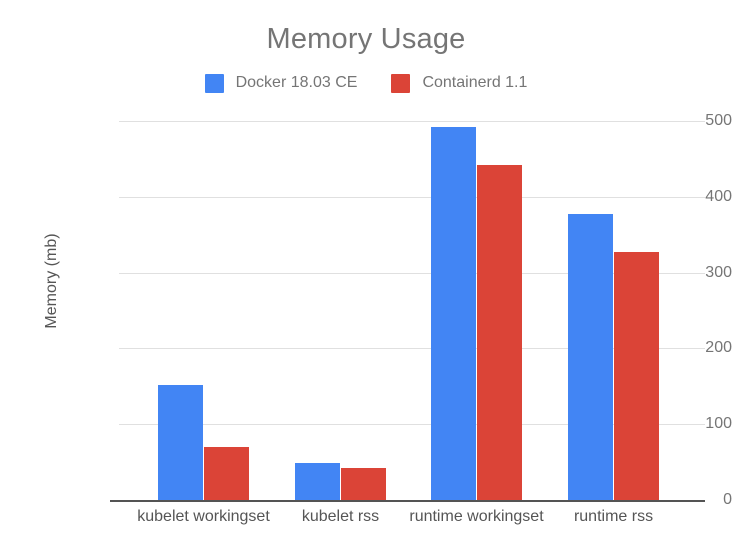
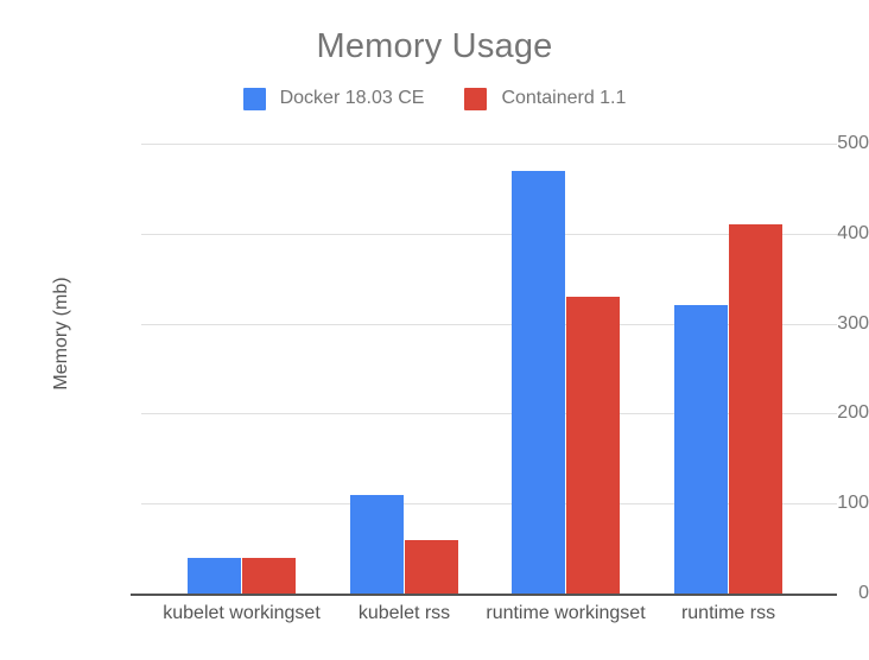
Docker 18.03 CE/kubelet workingset: 150 -> 40
Containerd 1.1/kubelet workingset: 70 -> 40
Docker 18.03 CE/kubelet rss: 50 -> 110
Containerd 1.1/kubelet rss: 40 -> 60
Docker 18.03 CE/runtime workingset: 490 -> 470
Containerd 1.1/runtime workingset: 440 -> 330
Docker 18.03 CE/runtime rss: 380 -> 320
Containerd 1.1/runtime rss: 330 -> 410
